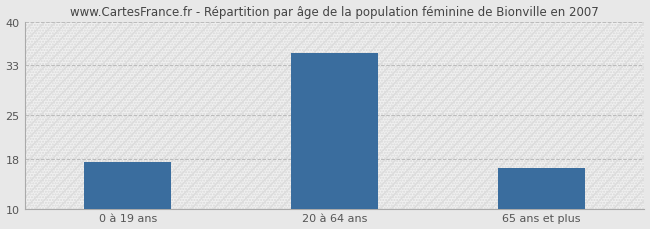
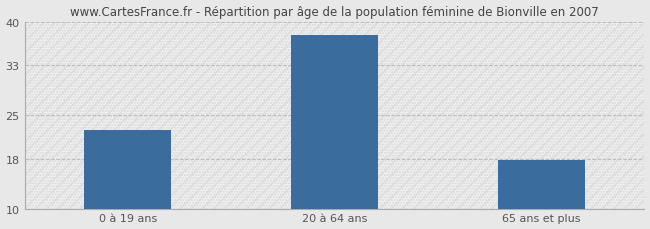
0 à 19 ans: 17.5 -> 22.6
20 à 64 ans: 35.0 -> 37.8
65 ans et plus: 16.5 -> 17.8
